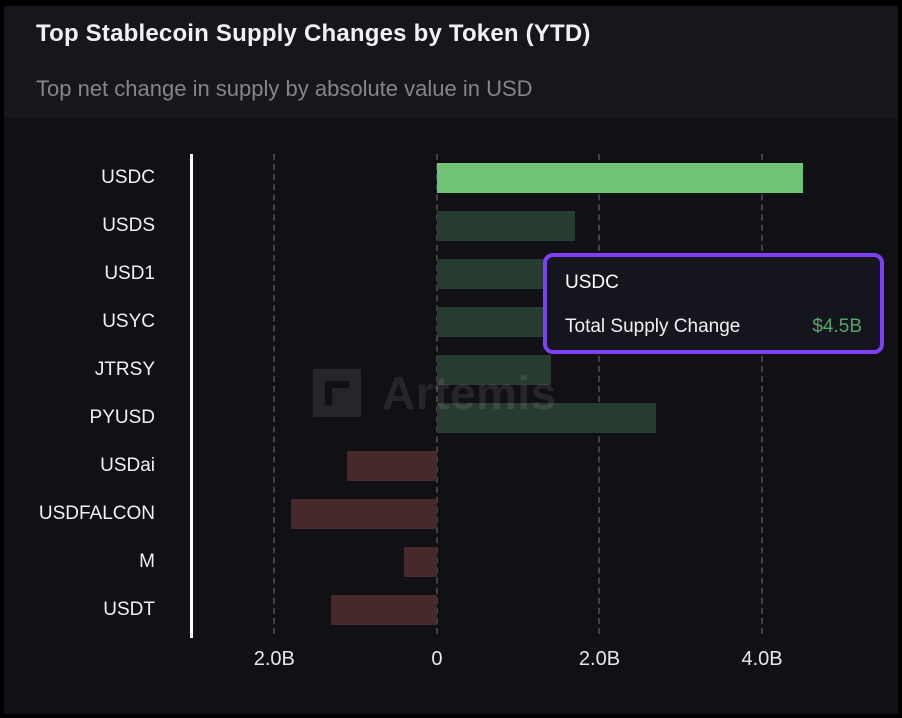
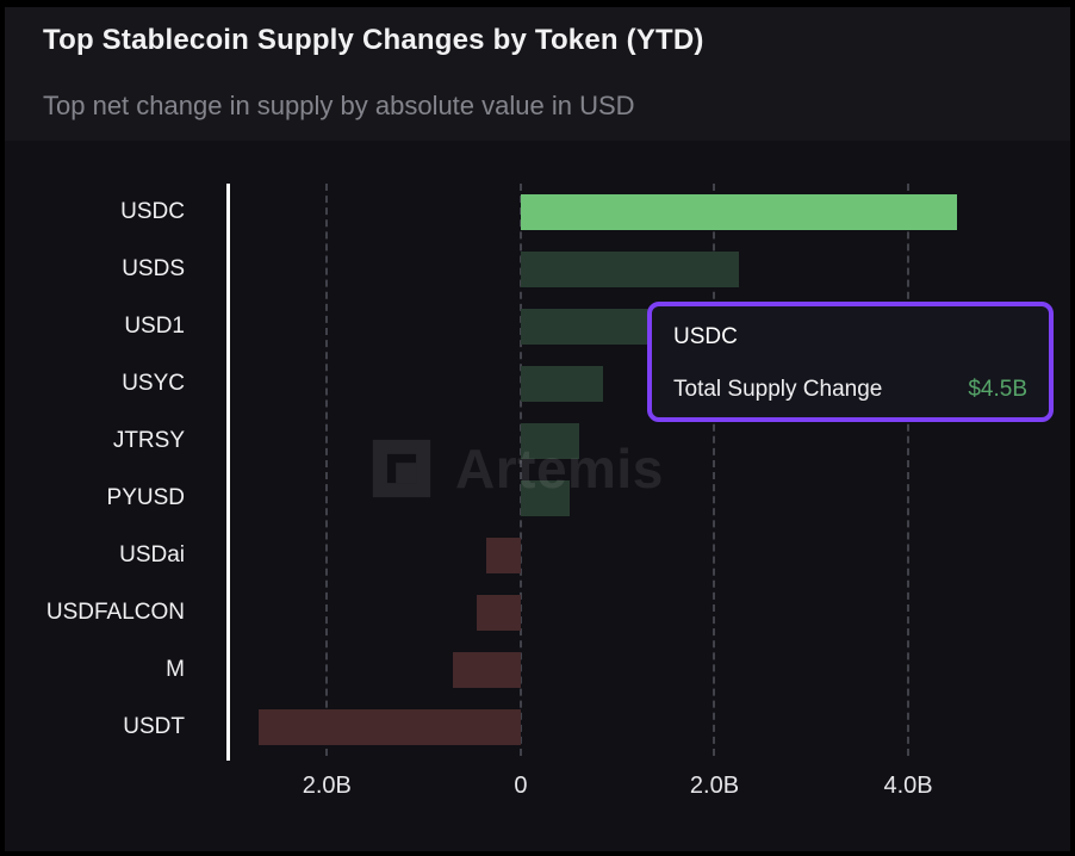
USDS: 1.7B -> 2.2B
USYC: 2.2B -> 0.8B
JTRSY: 1.4B -> 0.6B
PYUSD: 2.7B -> 0.5B
USDai: -1.1B -> -0.3B
USDFALCON: -1.8B -> -0.5B
M: -0.4B -> -0.7B
USDT: -1.3B -> -2.7B
